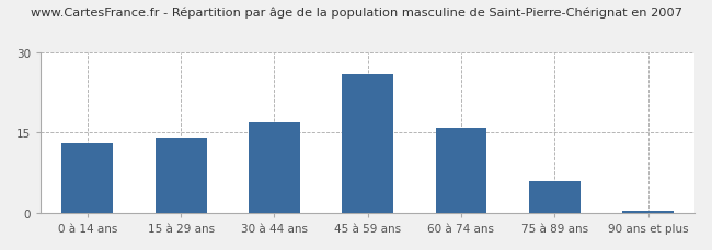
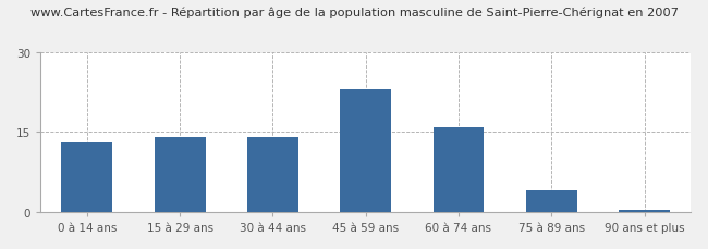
30 à 44 ans: 17.0 -> 14.0
45 à 59 ans: 26.0 -> 23.0
75 à 89 ans: 6.0 -> 4.0
